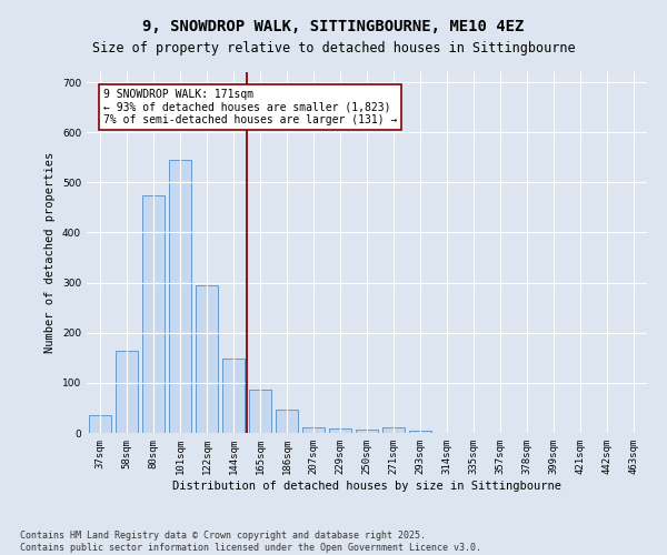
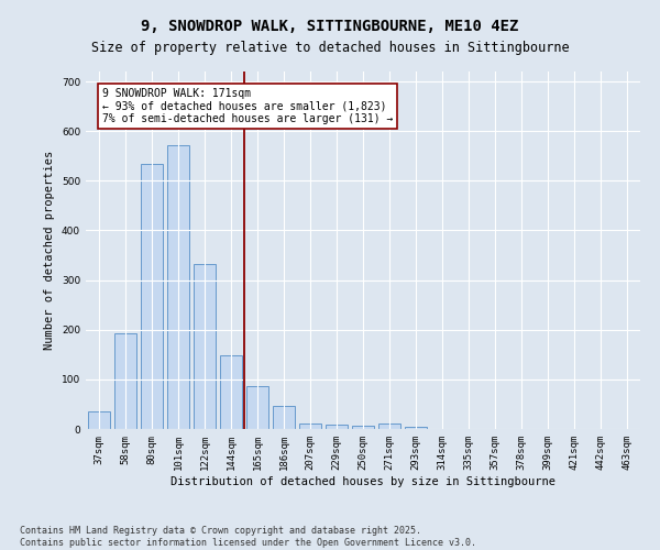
58sqm: 165 -> 193
80sqm: 475 -> 533
101sqm: 545 -> 572
122sqm: 295 -> 332
